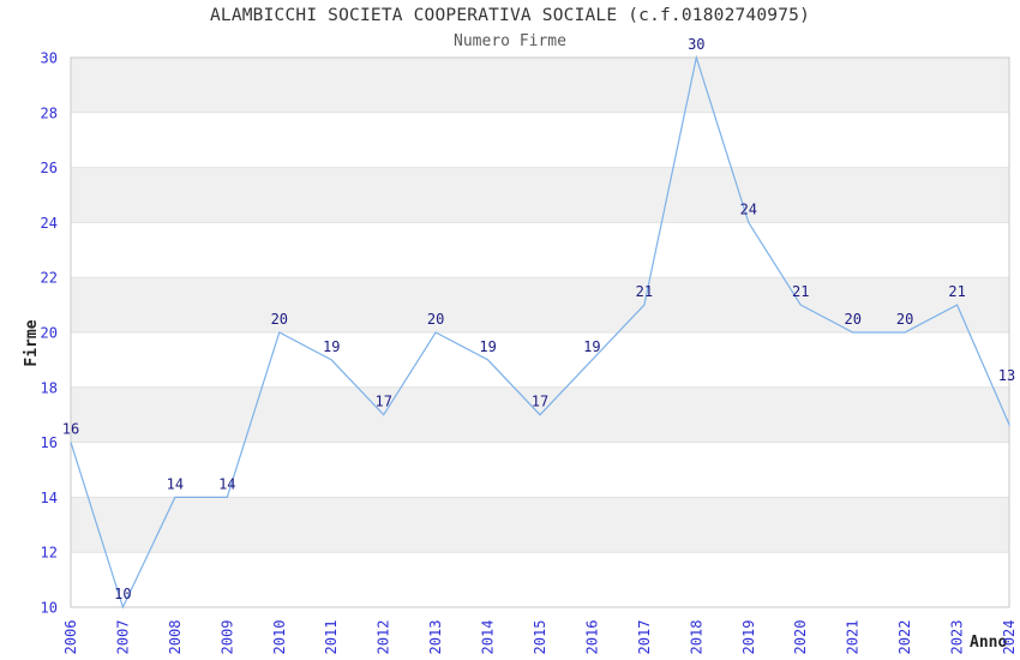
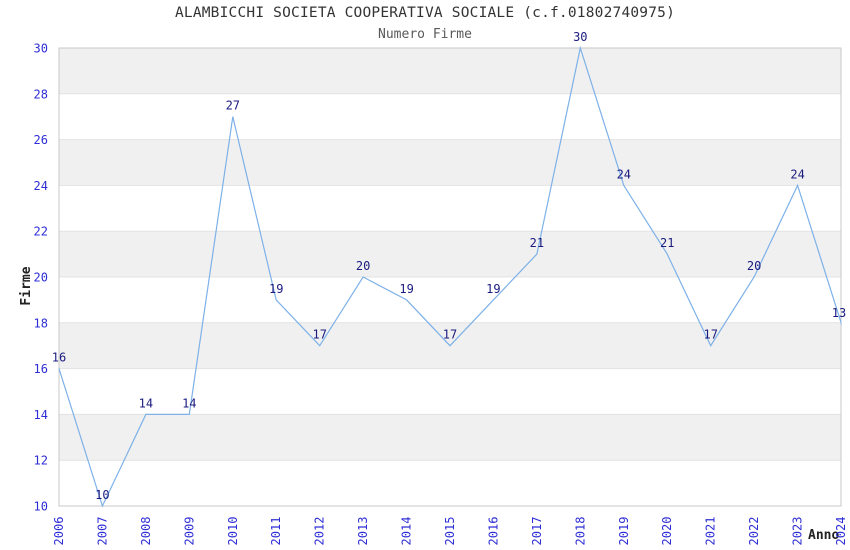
2010: 20 -> 27
2021: 20 -> 17
2023: 21 -> 24
